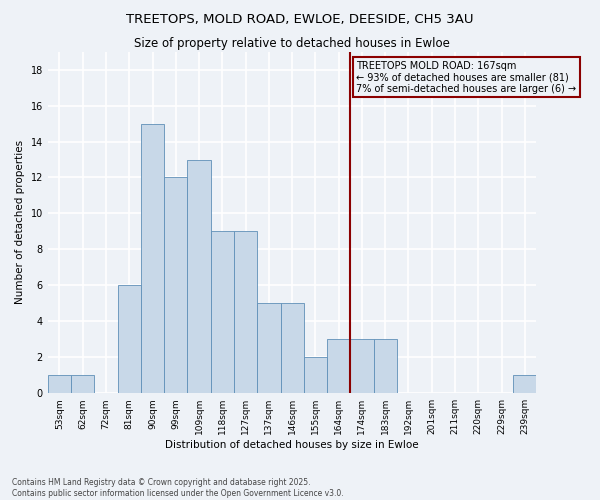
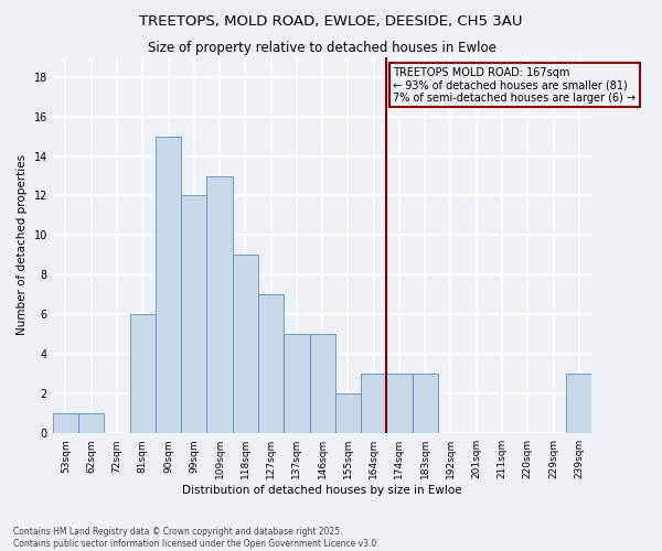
127sqm: 9 -> 7
239sqm: 1 -> 3
